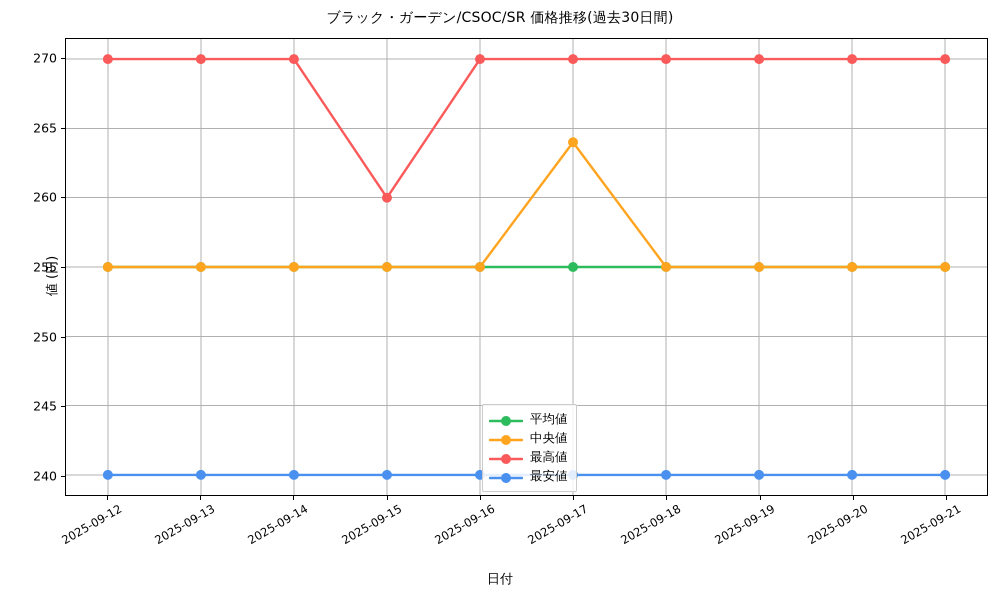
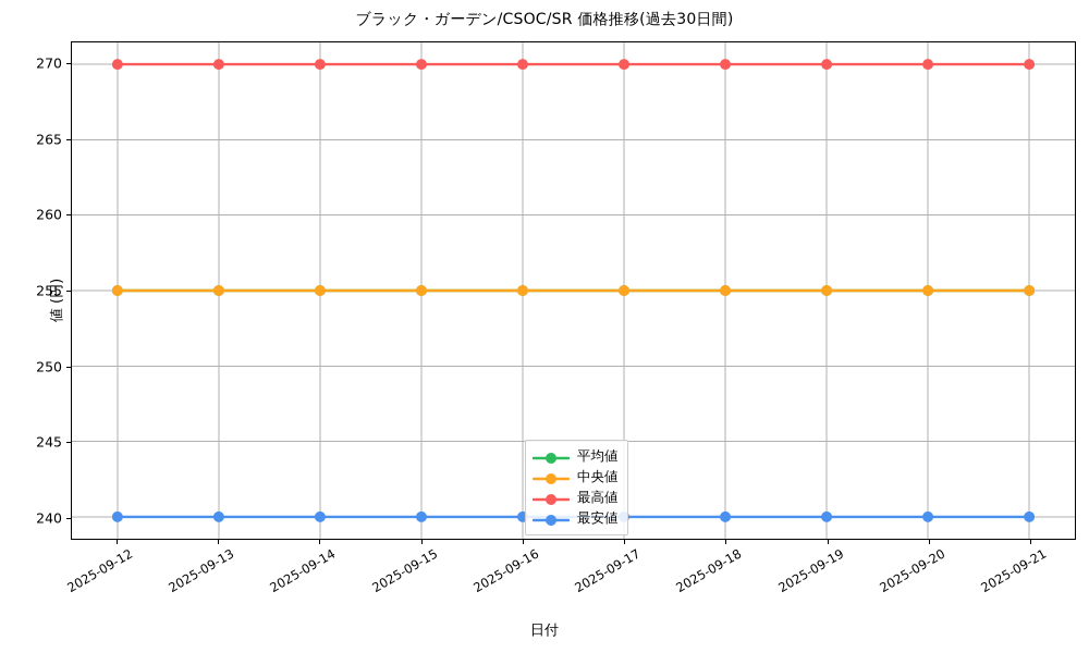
最高値/2025-09-15: 260 -> 270
中央値/2025-09-17: 264 -> 255
